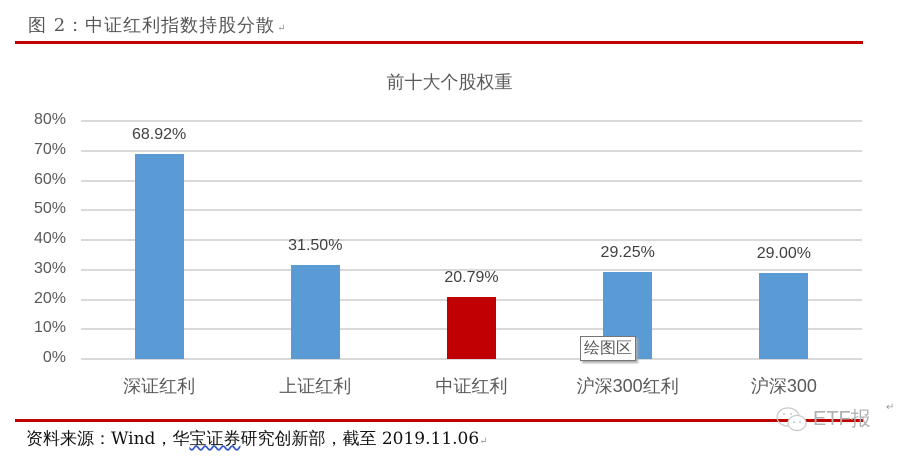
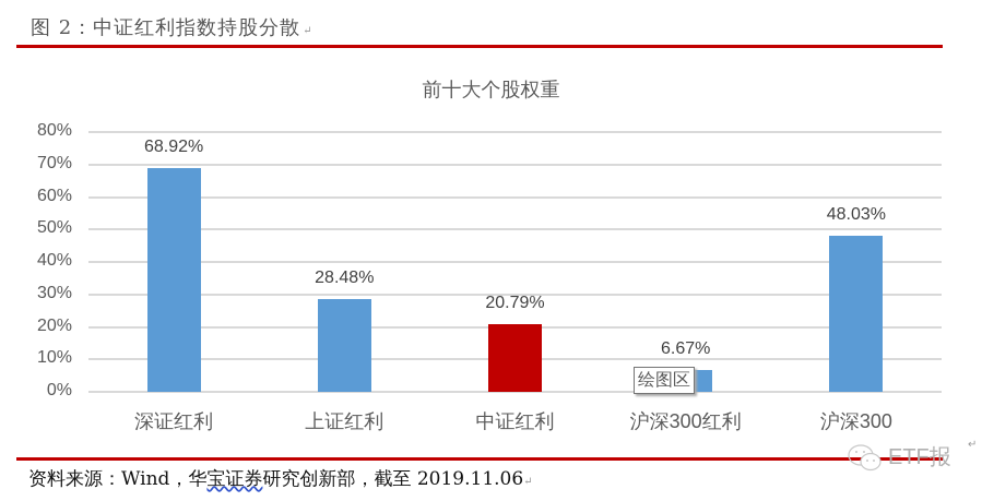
上证红利: 31.50% -> 28.48%
沪深300红利: 29.25% -> 6.67%
沪深300: 29.00% -> 48.03%
